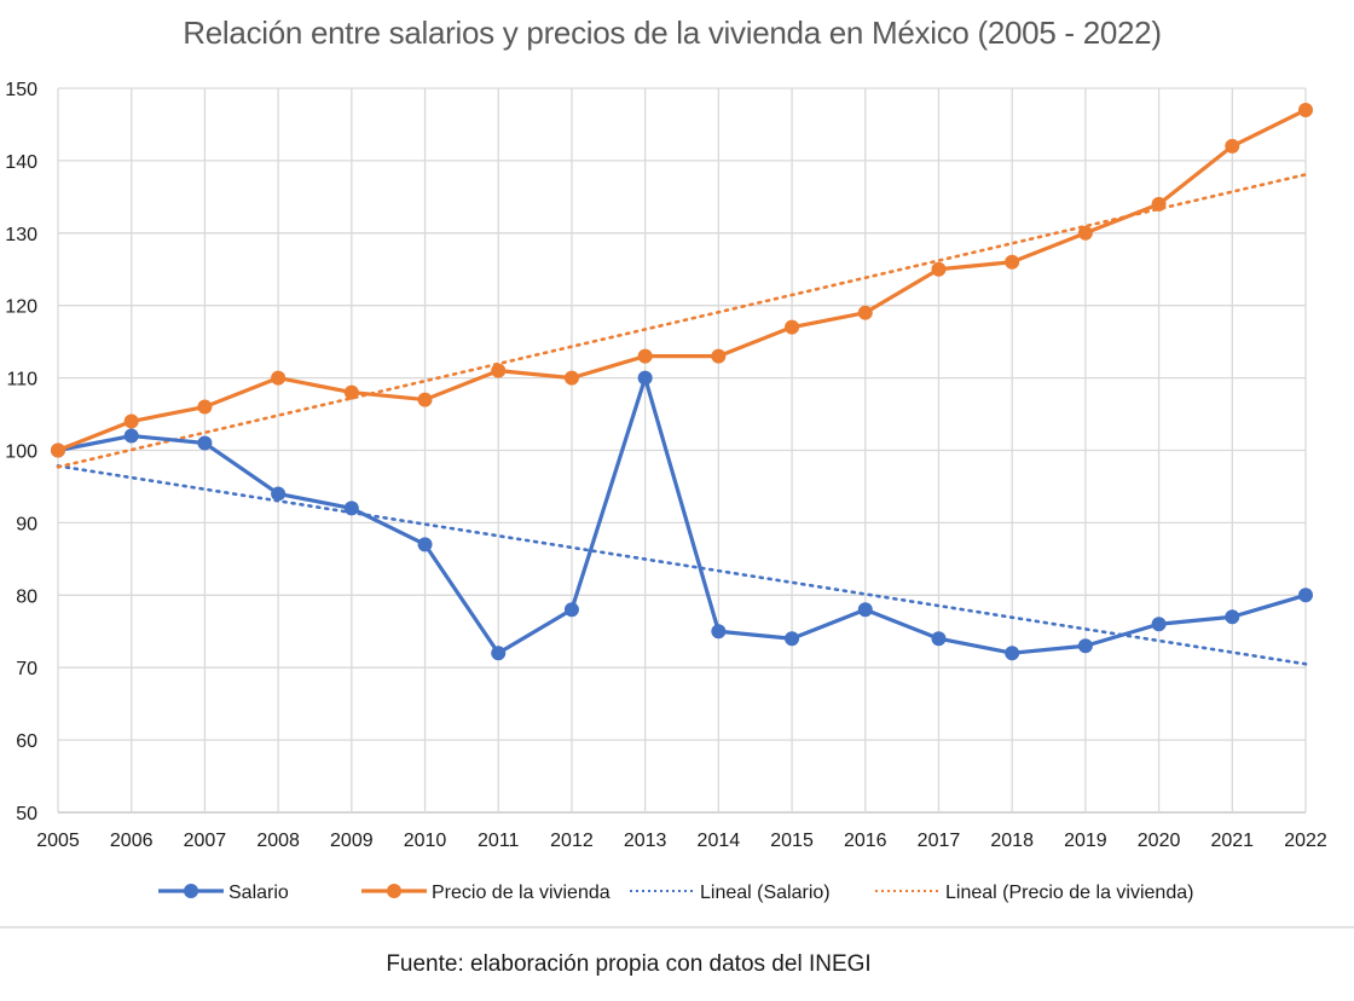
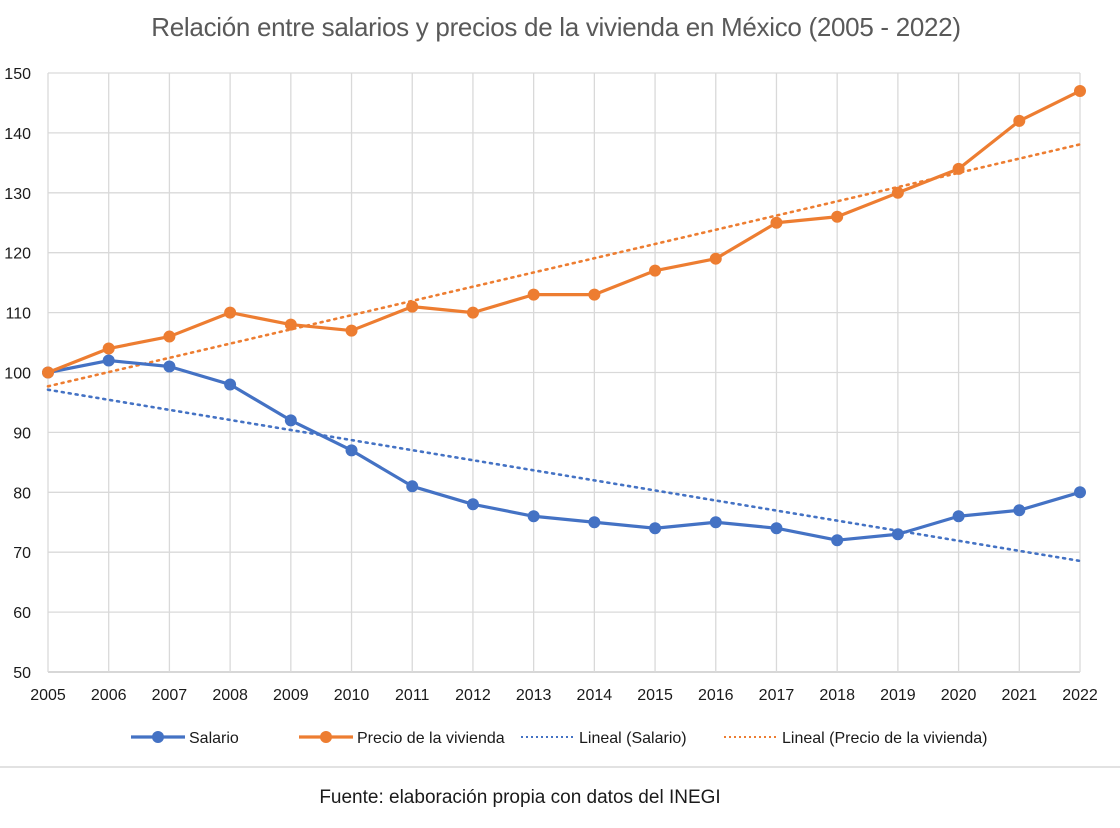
Salario/2008: 94 -> 98
Salario/2011: 72 -> 81
Salario/2013: 110 -> 76
Salario/2016: 78 -> 75
